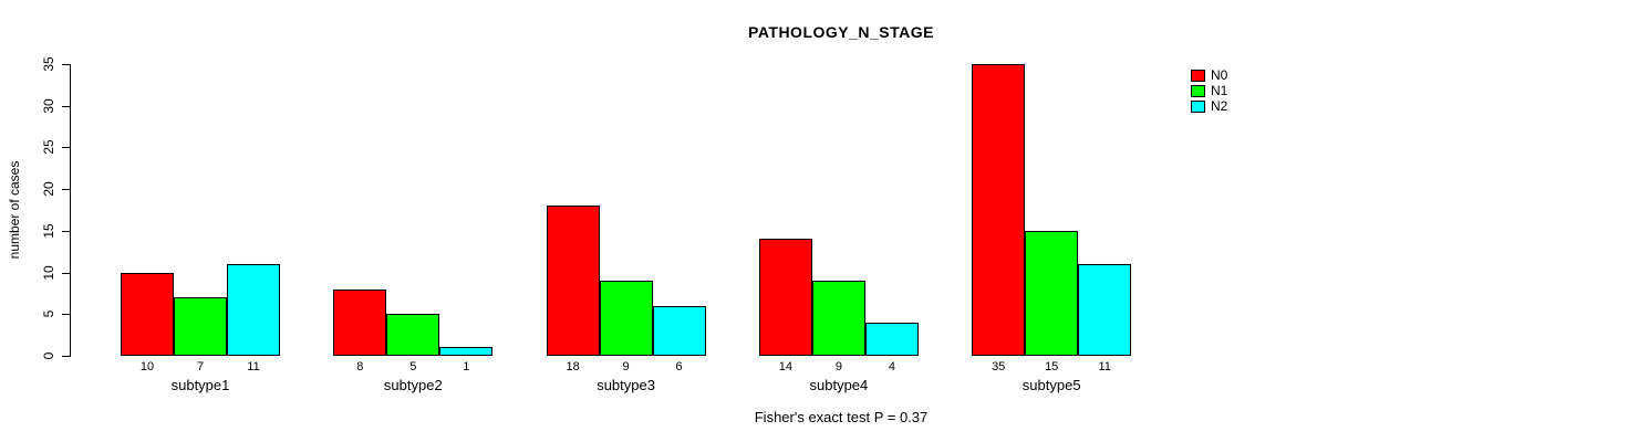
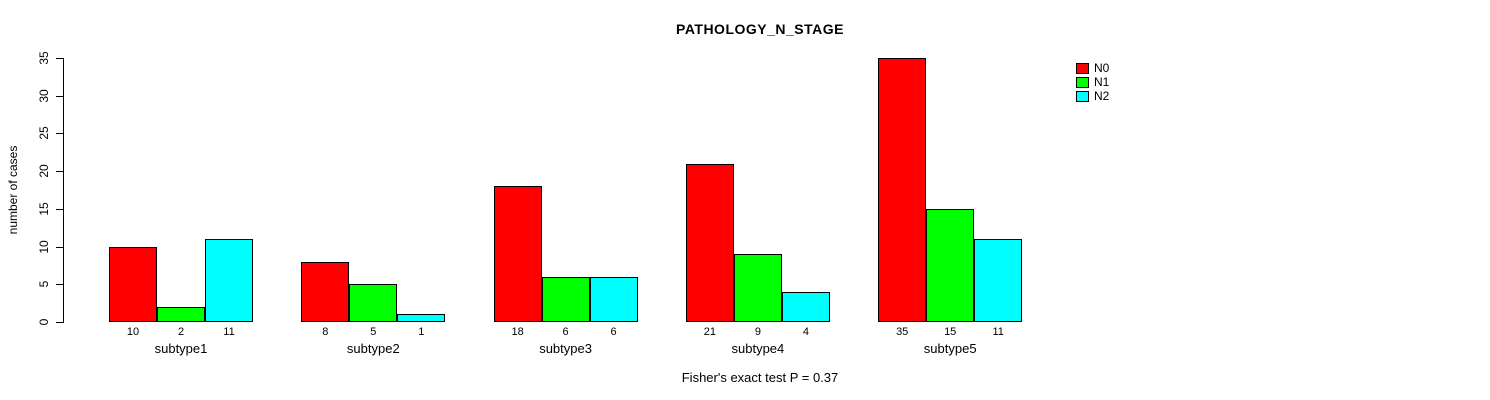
N1/subtype1: 7 -> 2
N1/subtype3: 9 -> 6
N0/subtype4: 14 -> 21
